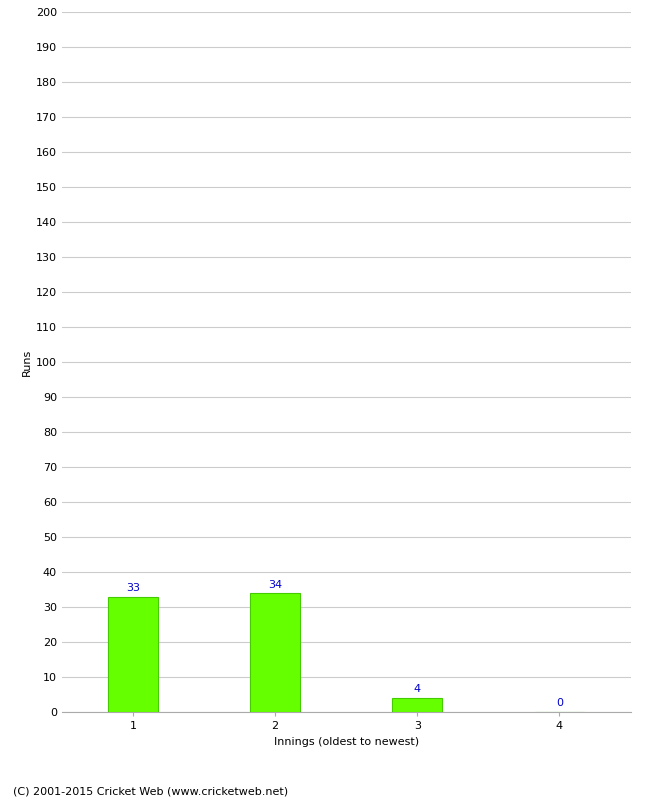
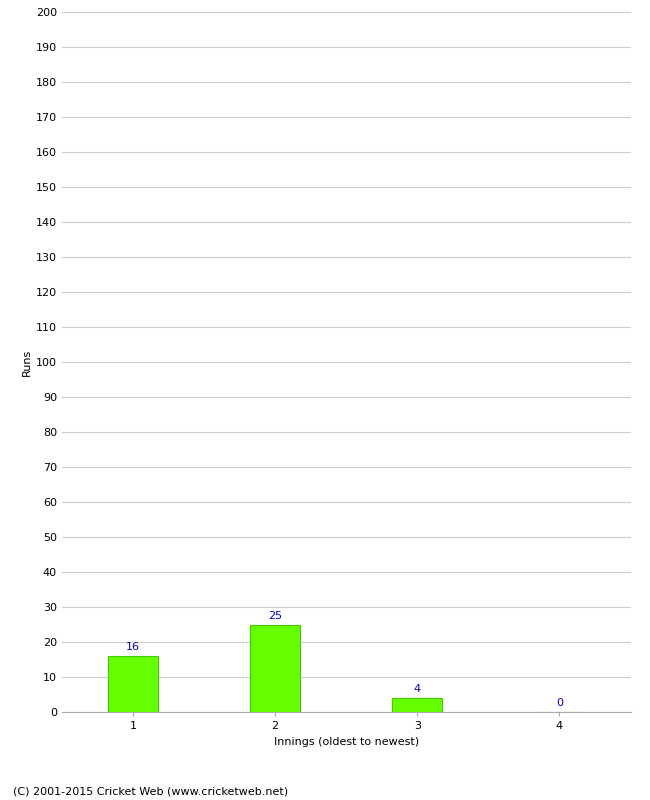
1: 33 -> 16
2: 34 -> 25
